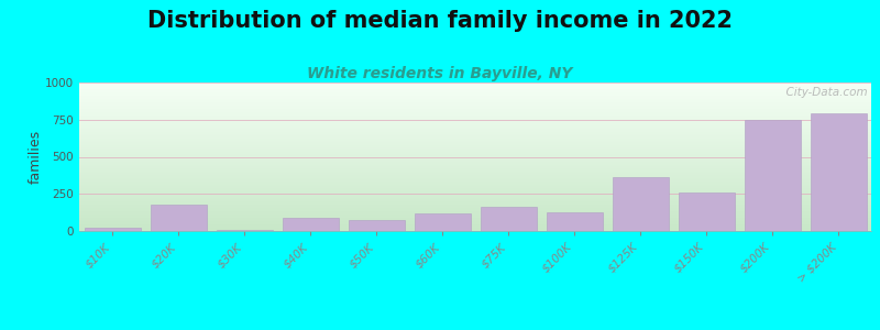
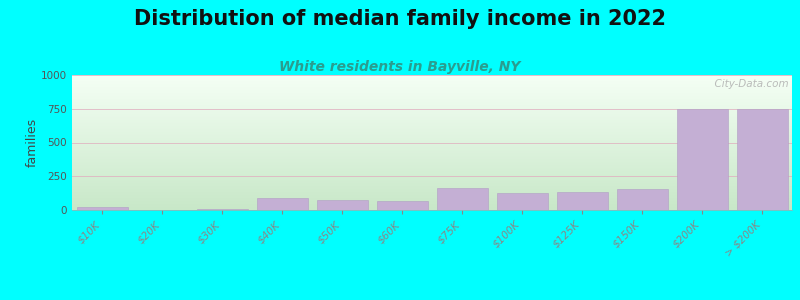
$20K: 180 -> 0
$60K: 120 -> 70
$125K: 360 -> 140
$150K: 260 -> 160
> $200K: 790 -> 750
